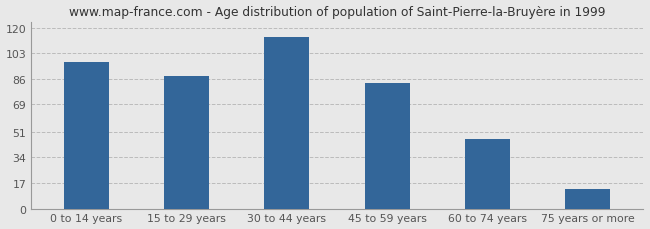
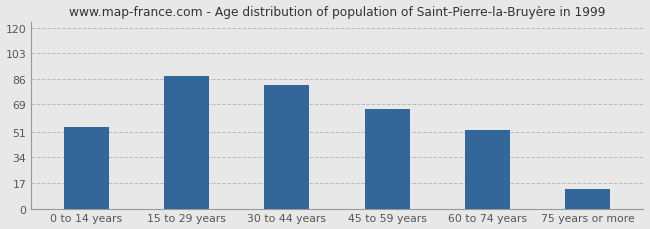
0 to 14 years: 97 -> 54
30 to 44 years: 114 -> 82
45 to 59 years: 83 -> 66
60 to 74 years: 46 -> 52
